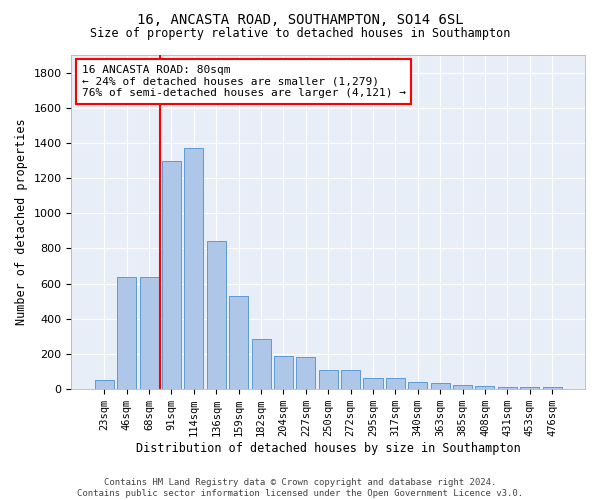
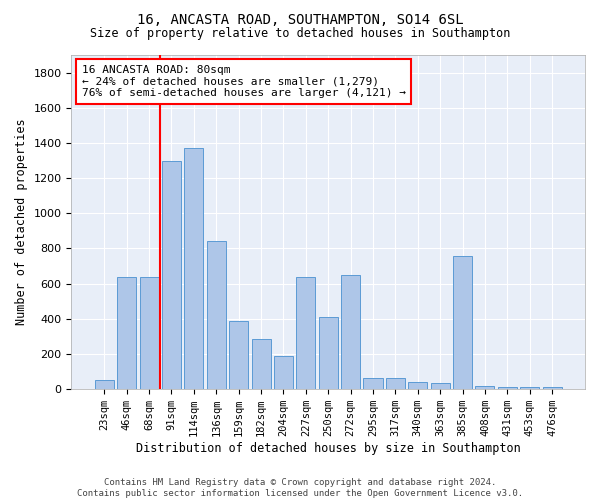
159sqm: 530 -> 390
227sqm: 180 -> 640
250sqm: 110 -> 410
272sqm: 110 -> 650
385sqm: 20 -> 760
